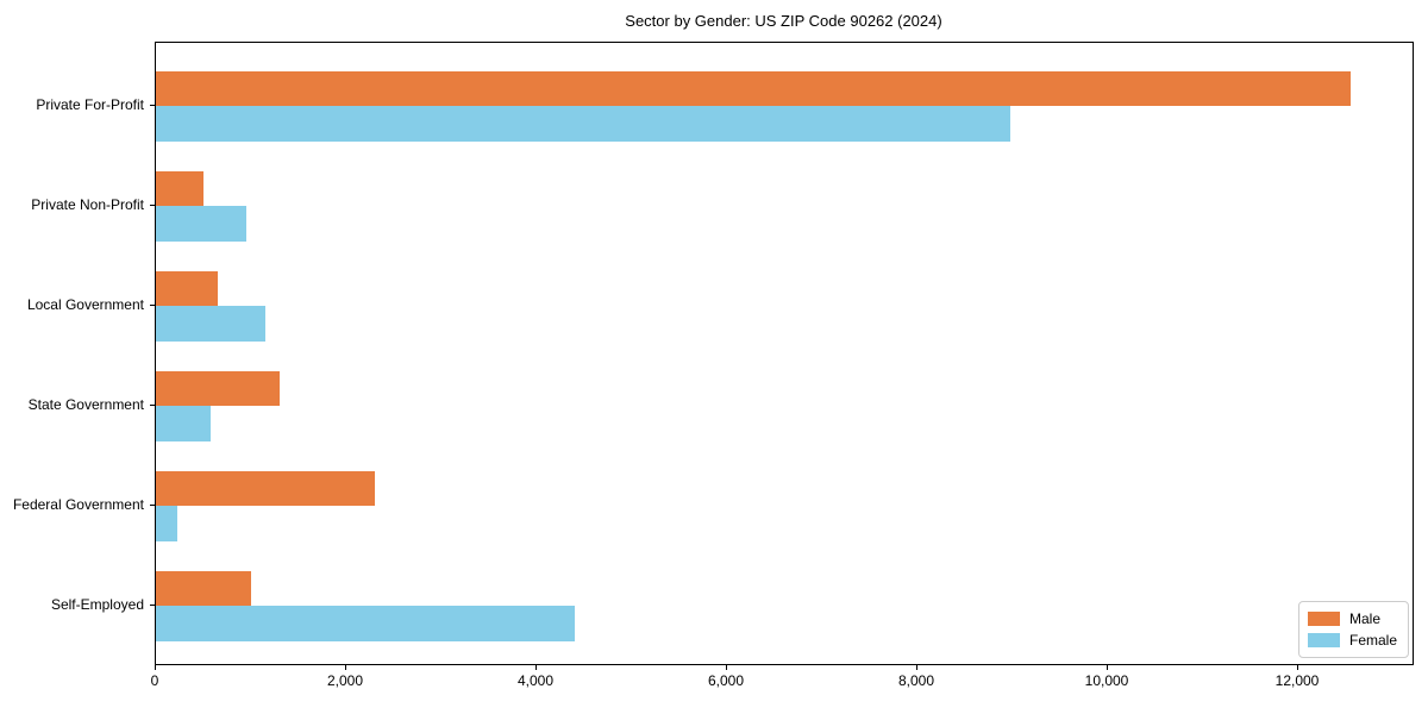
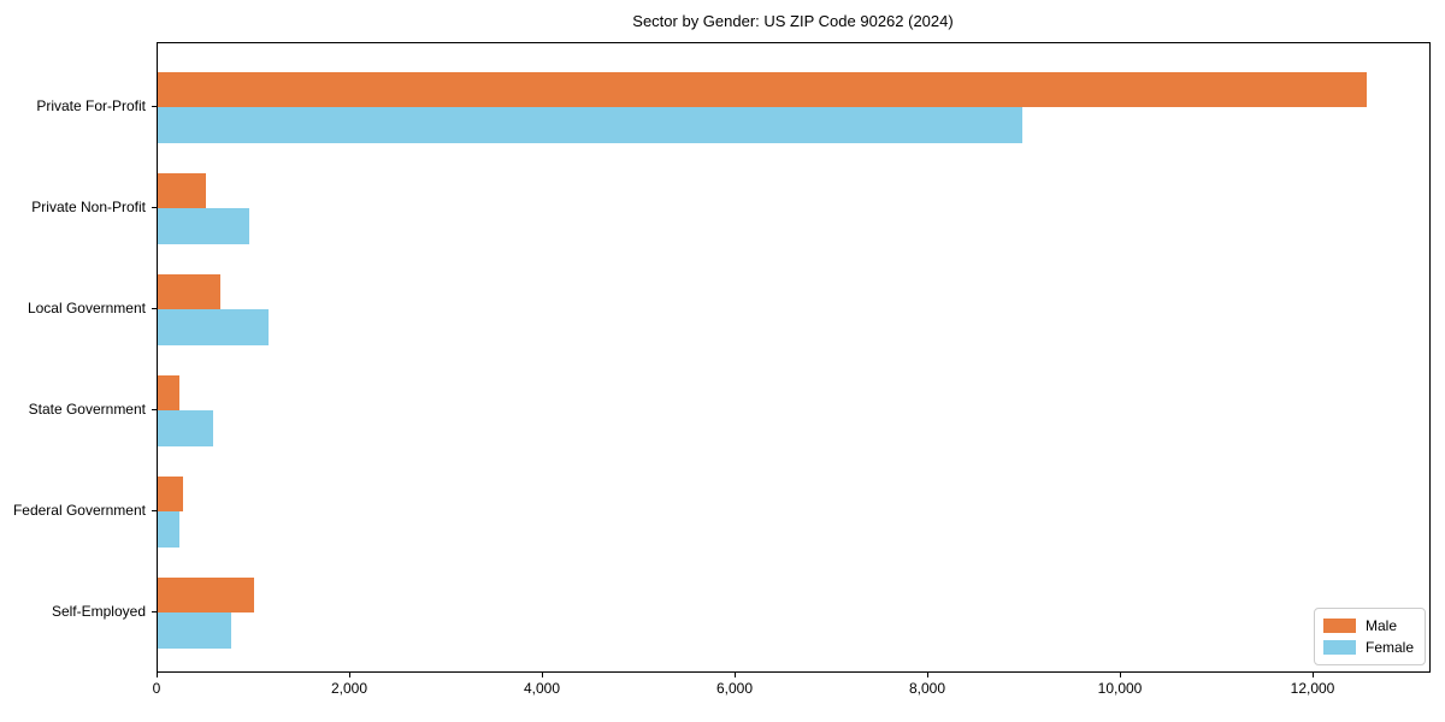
Male/State Government: 1300 -> 200
Male/Federal Government: 2300 -> 300
Female/Self-Employed: 4400 -> 800
